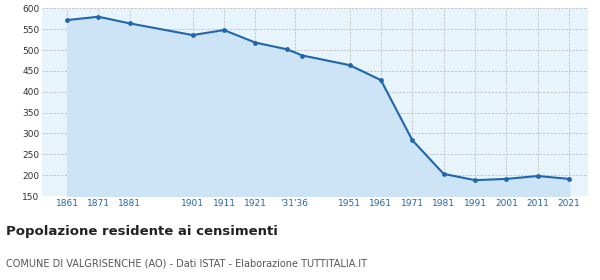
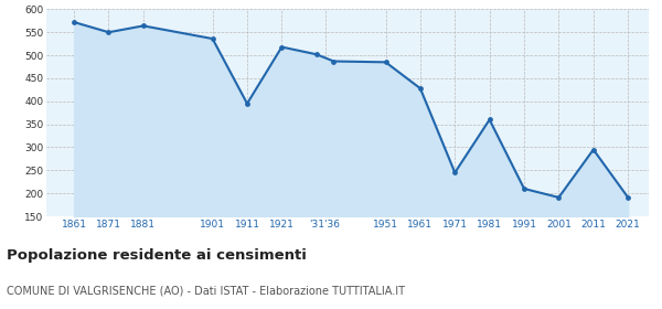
1871: 580 -> 550
1911: 548 -> 395
1951: 464 -> 485
1971: 284 -> 245
1981: 203 -> 360
1991: 188 -> 210
2011: 198 -> 295
